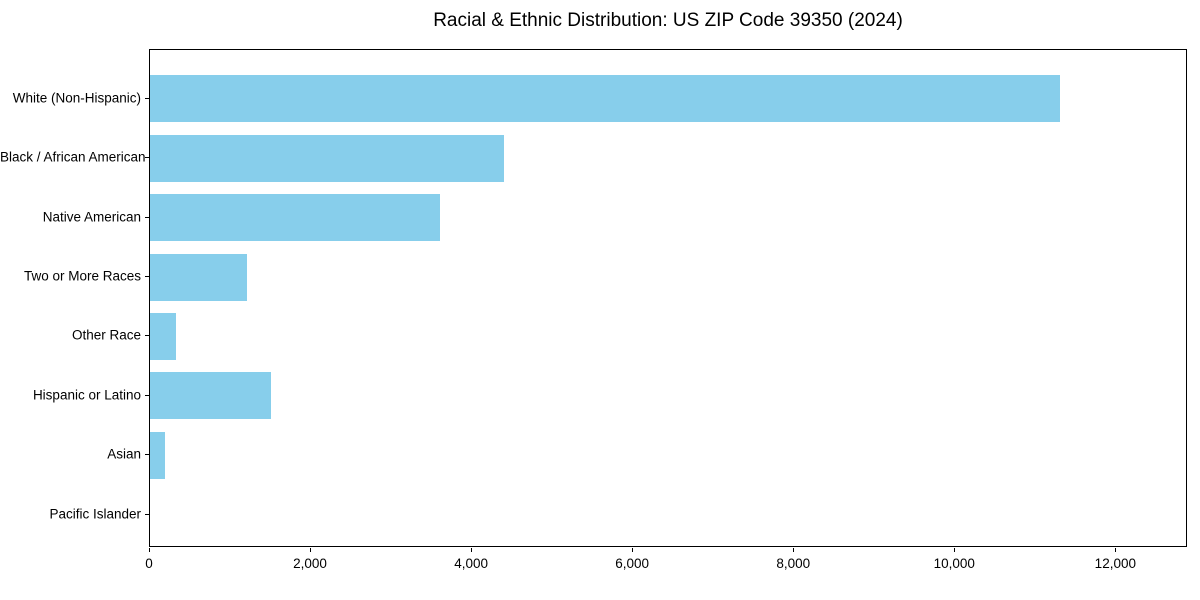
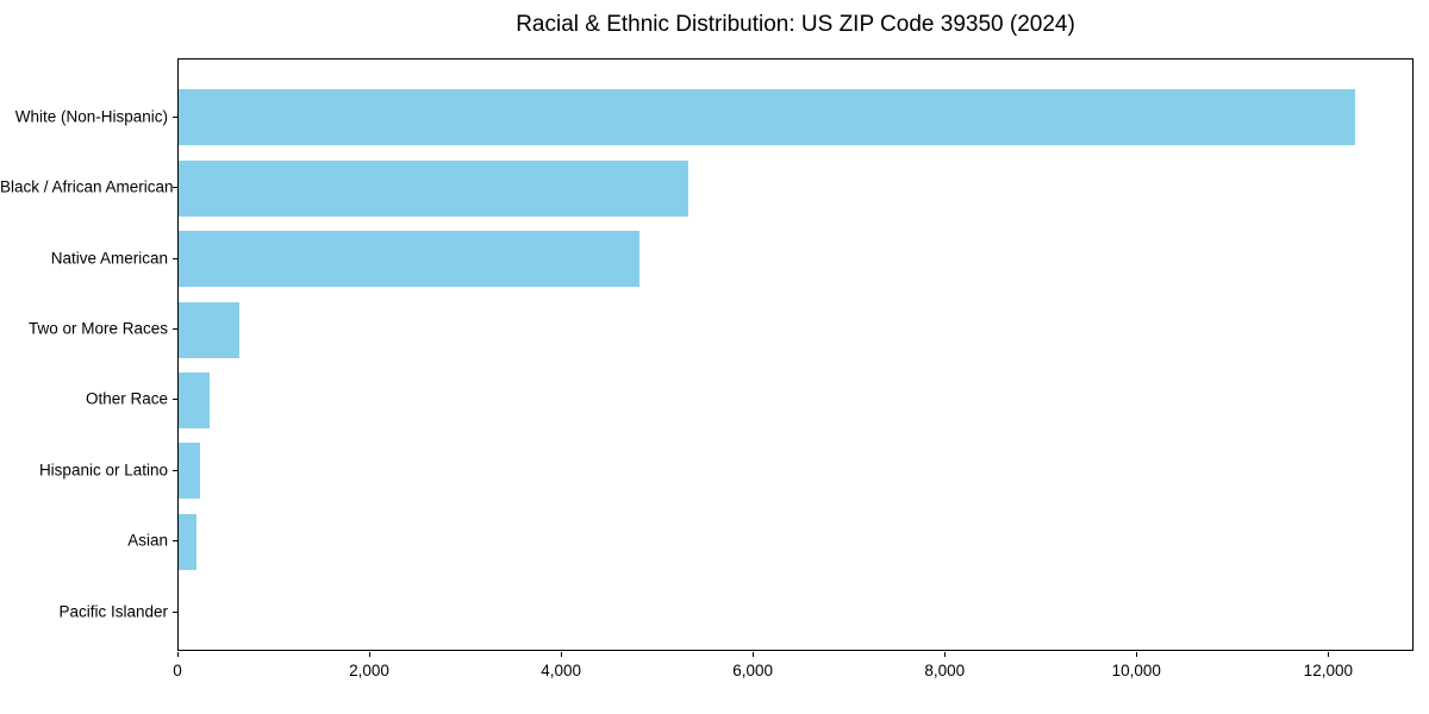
White (Non-Hispanic): 11300 -> 12300
Black / African American: 4400 -> 5300
Native American: 3600 -> 4800
Two or More Races: 1200 -> 600
Hispanic or Latino: 1500 -> 200
